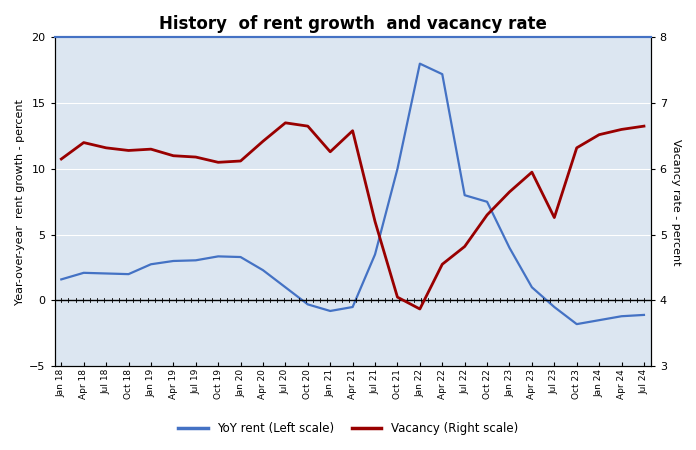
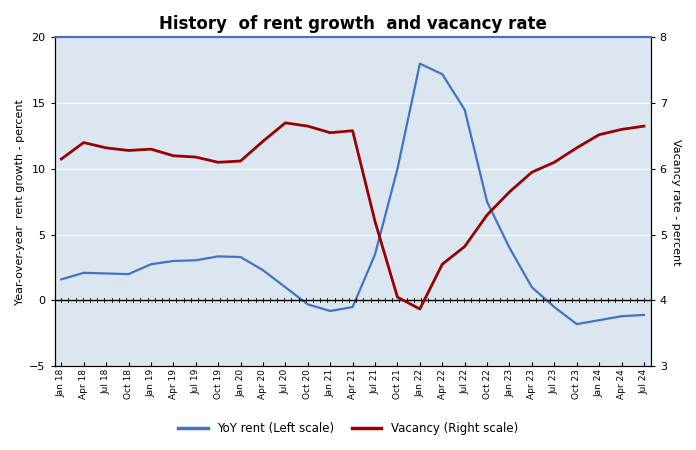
Vacancy (Right scale)/Jan 21: 6.26 -> 6.55
YoY rent (Left scale)/Jul 22: 8.0 -> 14.5
Vacancy (Right scale)/Jul 23: 5.26 -> 6.10
